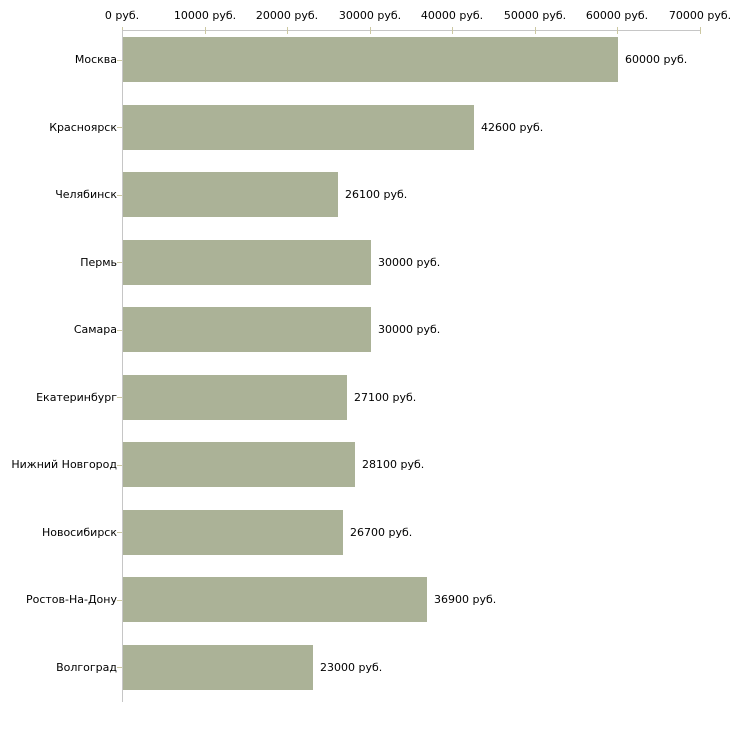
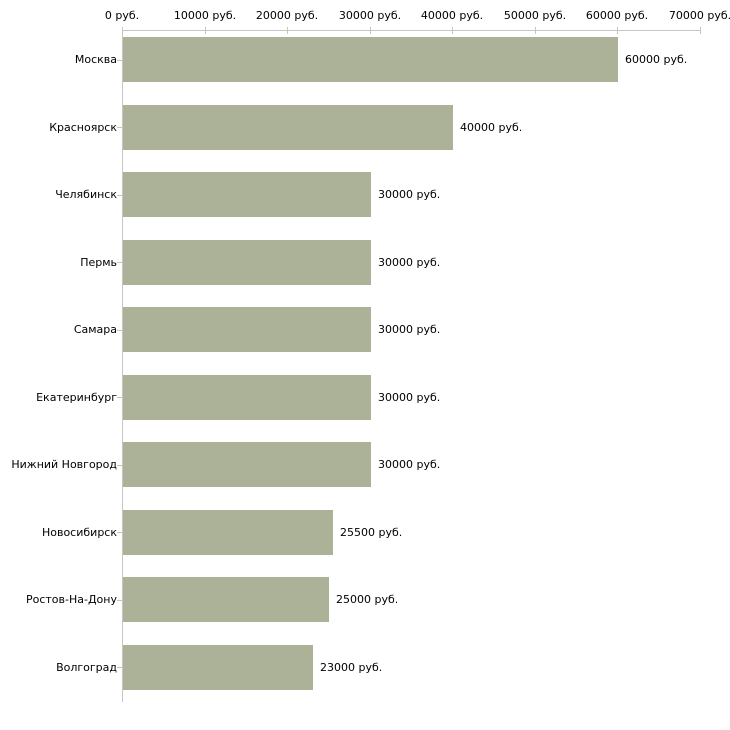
Красноярск: 42600 -> 40000
Челябинск: 26100 -> 30000
Екатеринбург: 27100 -> 30000
Нижний Новгород: 28100 -> 30000
Новосибирск: 26700 -> 25500
Ростов-На-Дону: 36900 -> 25000
